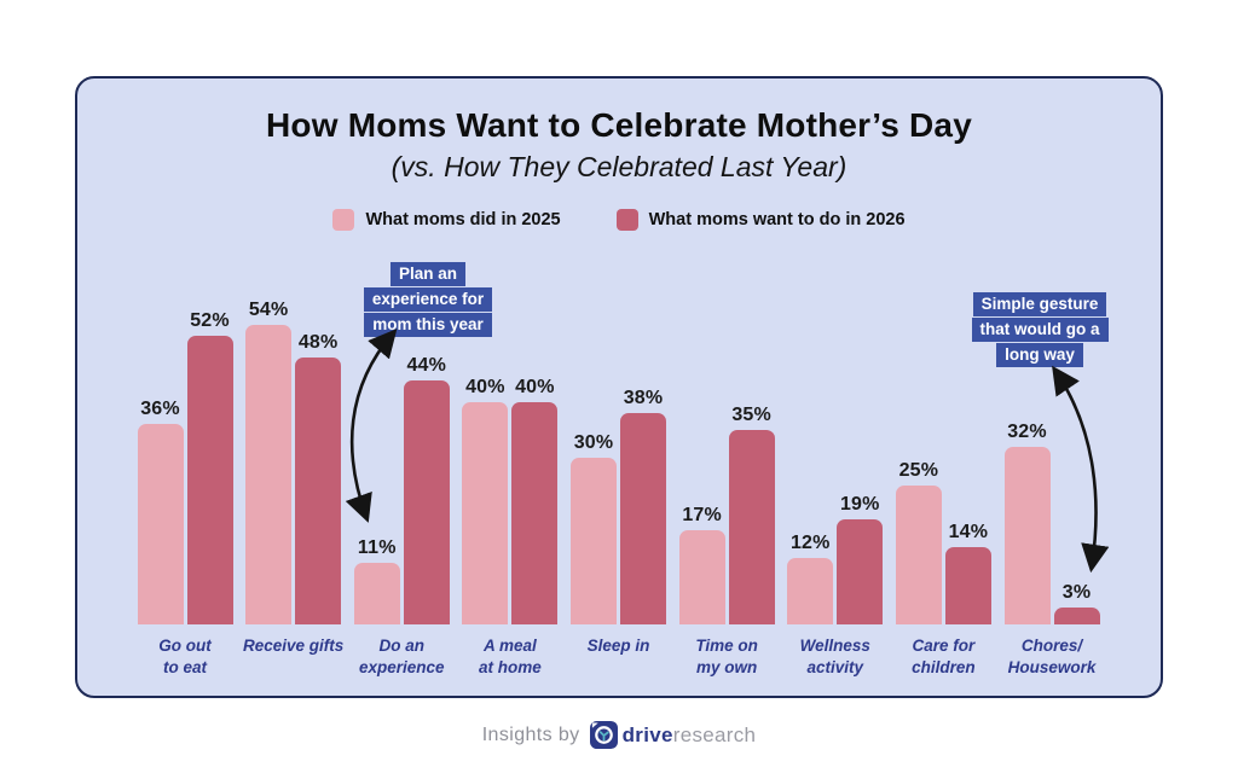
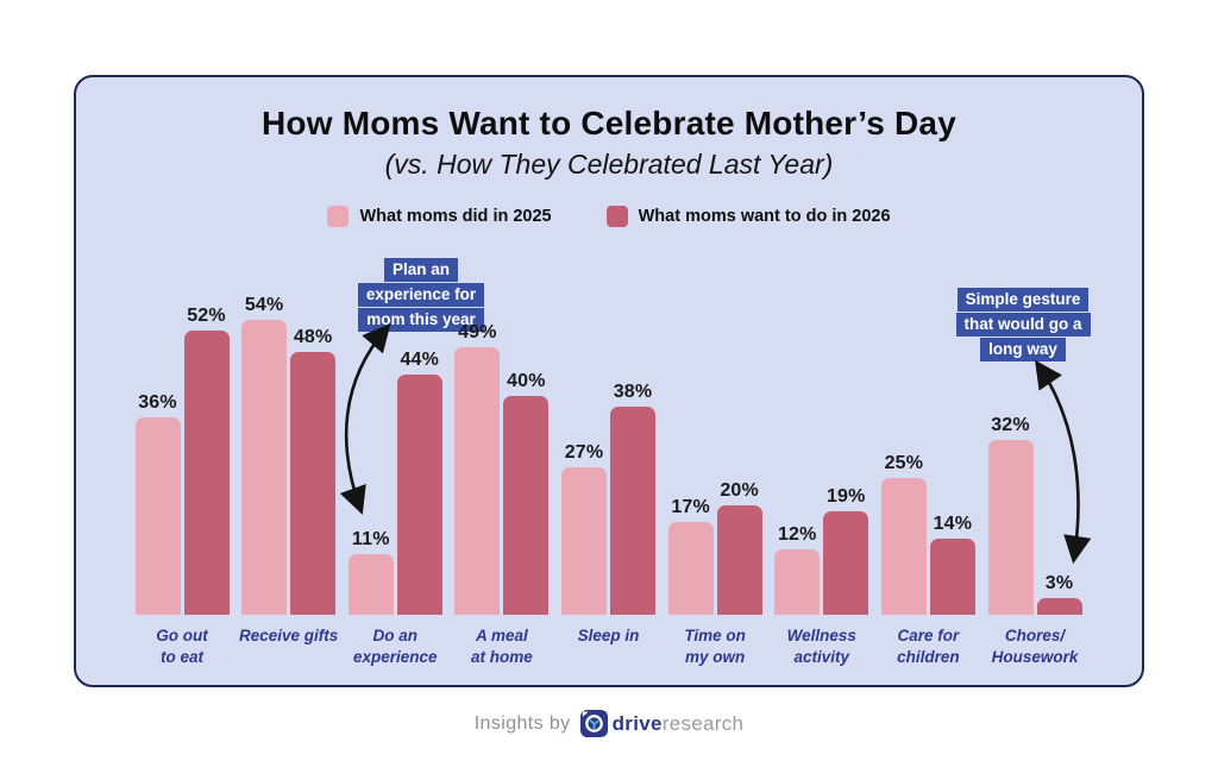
What moms did in 2025/A meal at home: 40% -> 49%
What moms did in 2025/Sleep in: 30% -> 27%
What moms want to do in 2026/Time on my own: 35% -> 20%
